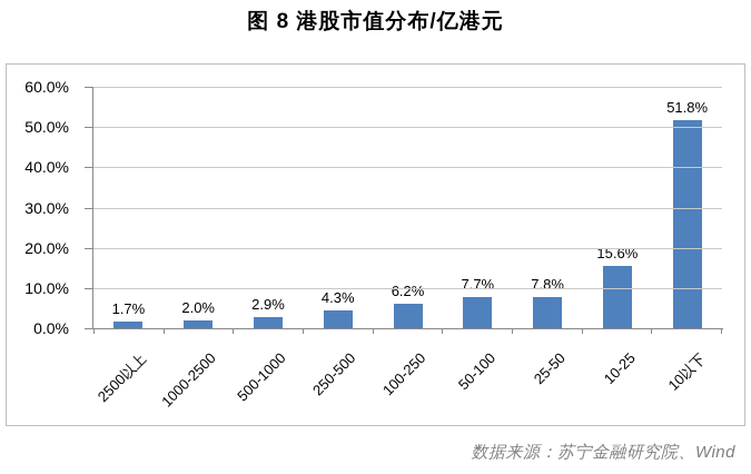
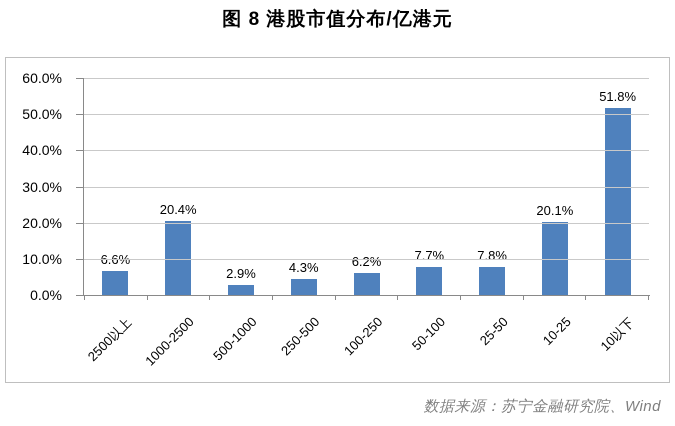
2500以上: 1.7% -> 6.6%
1000-2500: 2.0% -> 20.4%
10-25: 15.6% -> 20.1%
